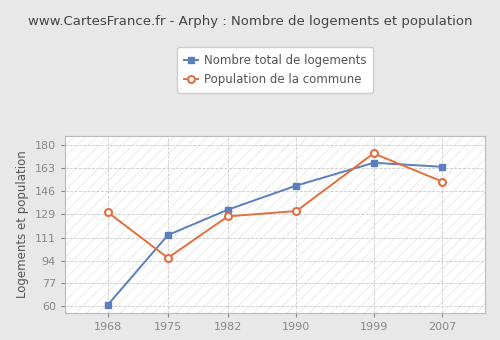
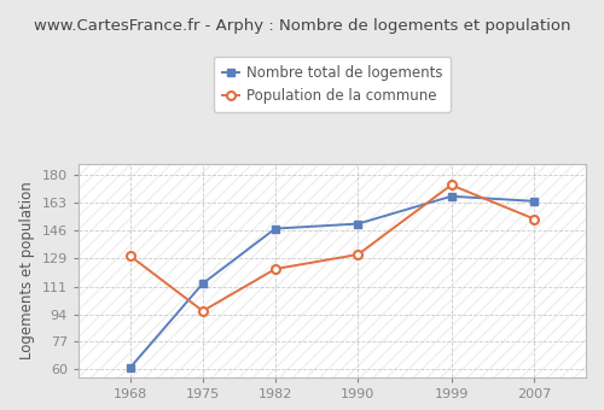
Nombre total de logements/1982: 132 -> 147
Population de la commune/1982: 127 -> 122
